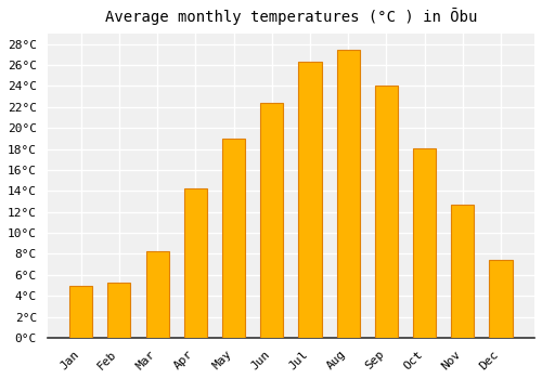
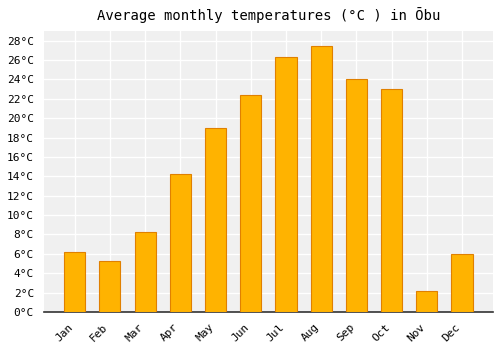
Jan: 4.9°C -> 6.2°C
Oct: 18.1°C -> 23.0°C
Nov: 12.7°C -> 2.2°C
Dec: 7.4°C -> 6.0°C
